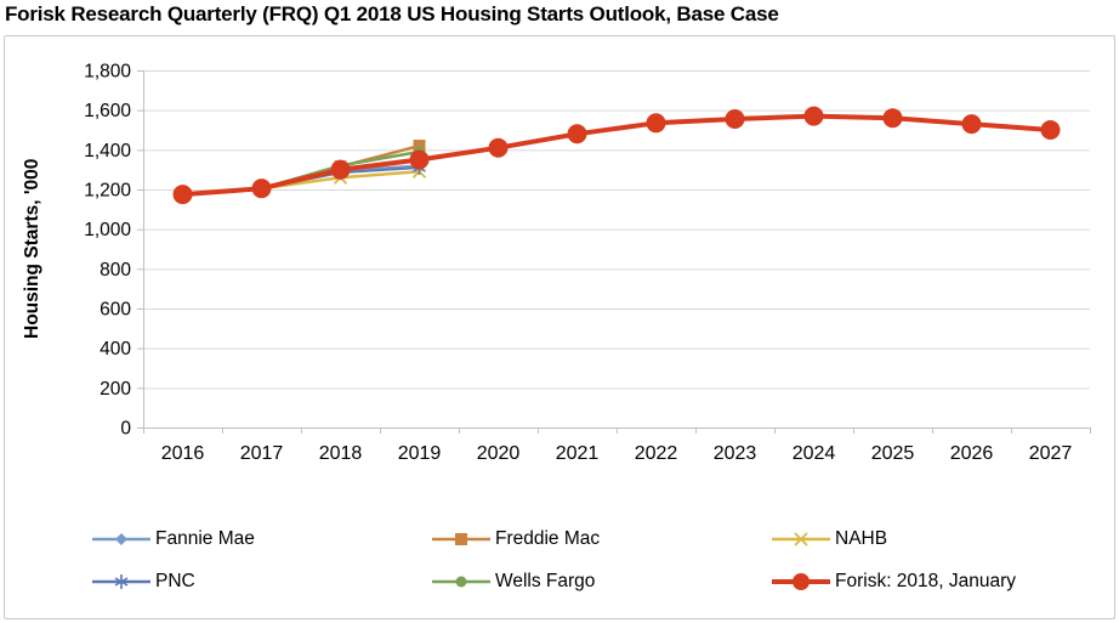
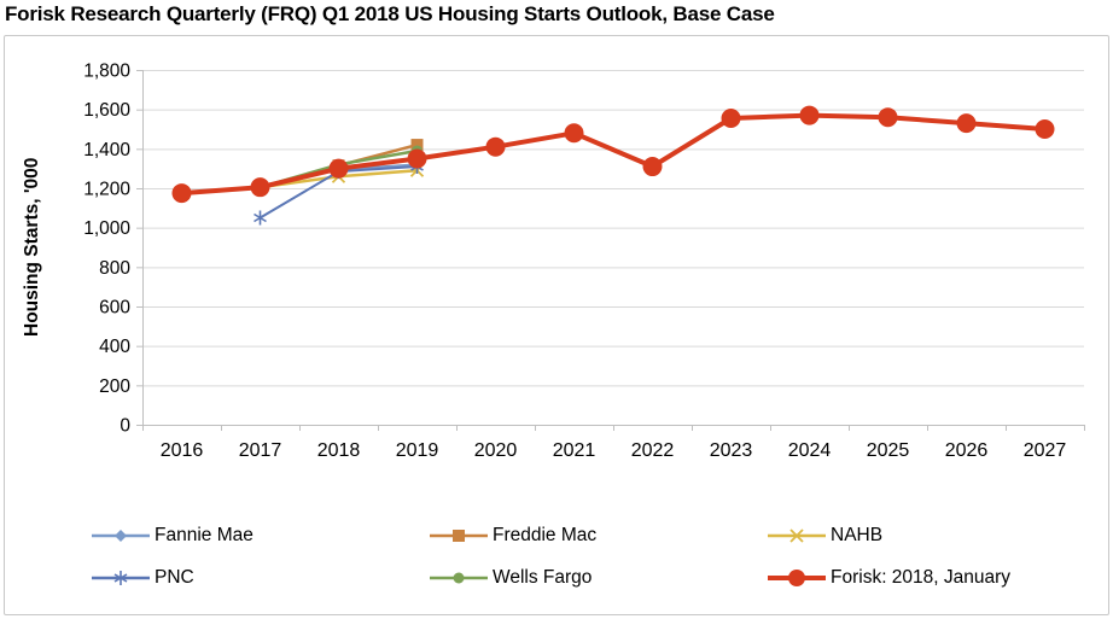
PNC/2017: 1200 -> 1050
Forisk: 2018, January/2022: 1540 -> 1310
